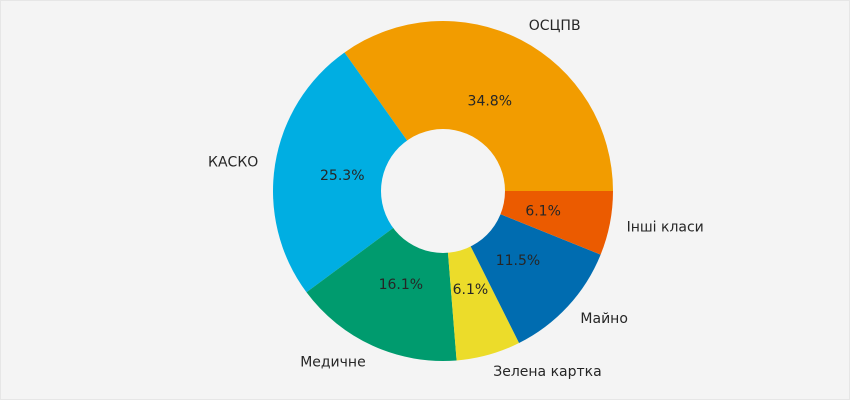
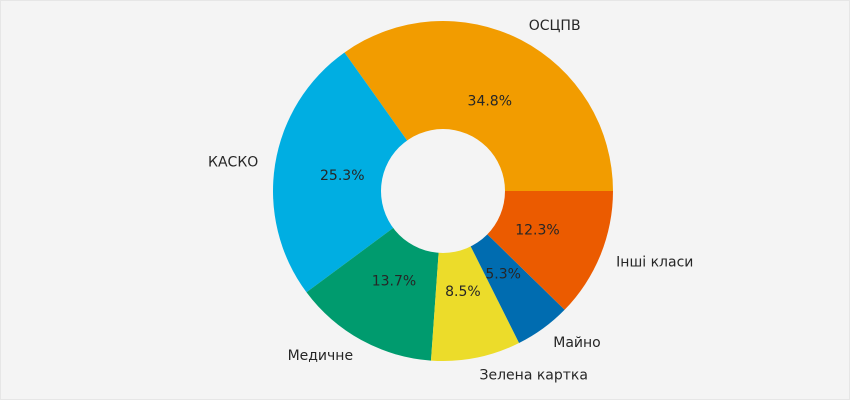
Медичне: 16.1% -> 13.7%
Зелена картка: 6.1% -> 8.5%
Майно: 11.5% -> 5.3%
Інші класи: 6.1% -> 12.3%
